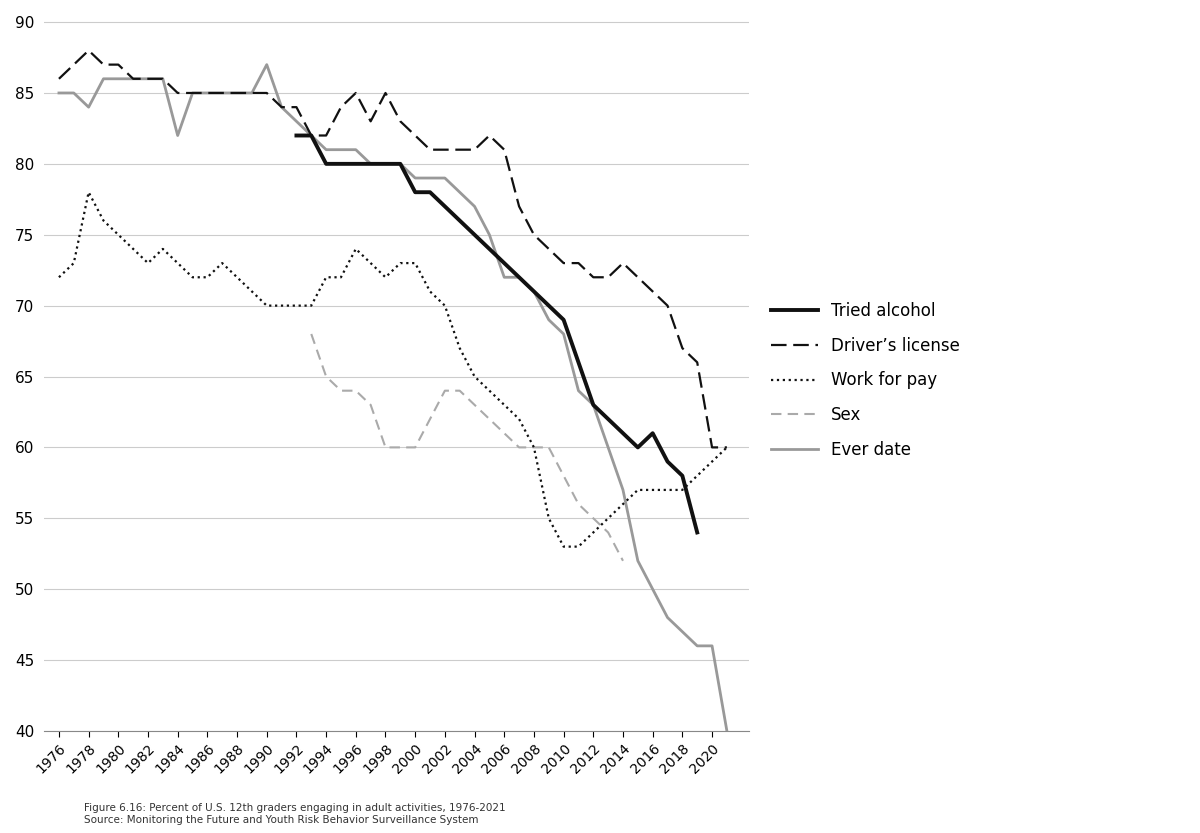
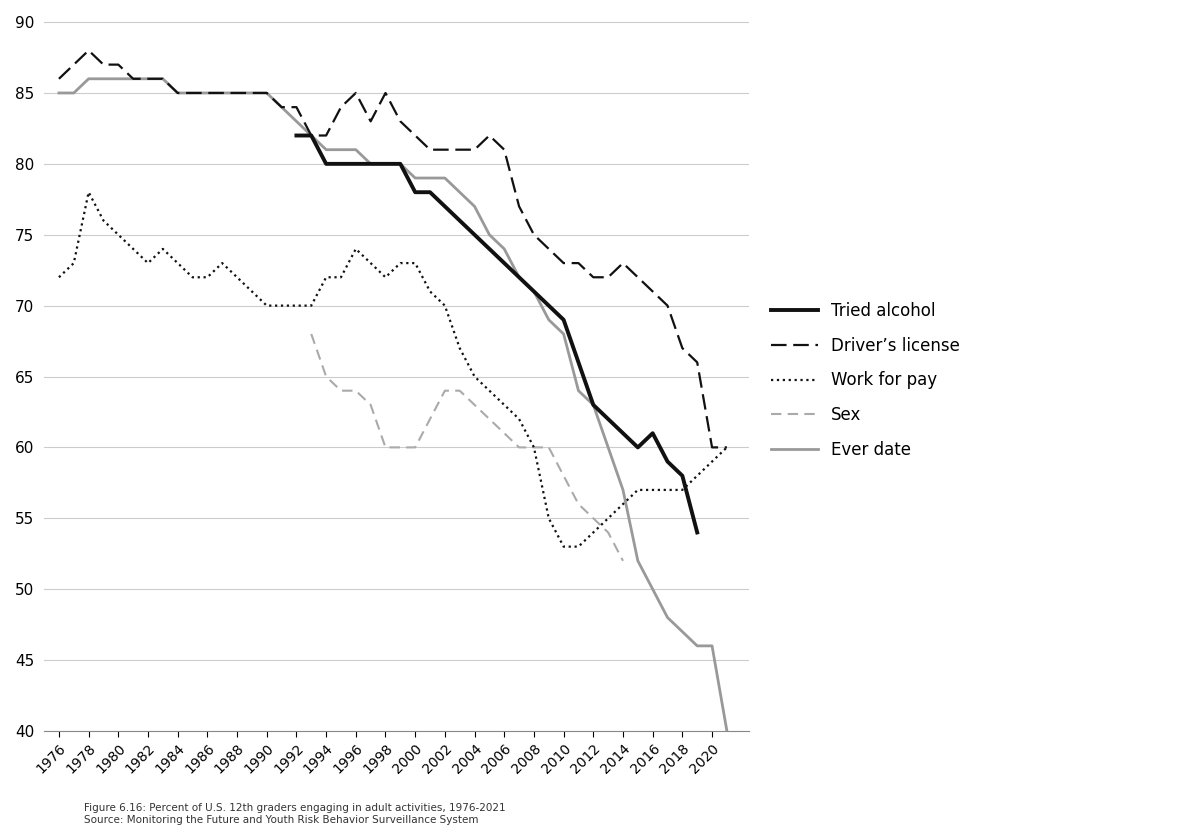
Ever date/1978: 84 -> 86
Ever date/1984: 82 -> 85
Ever date/1990: 87 -> 85
Ever date/2006: 72 -> 74
